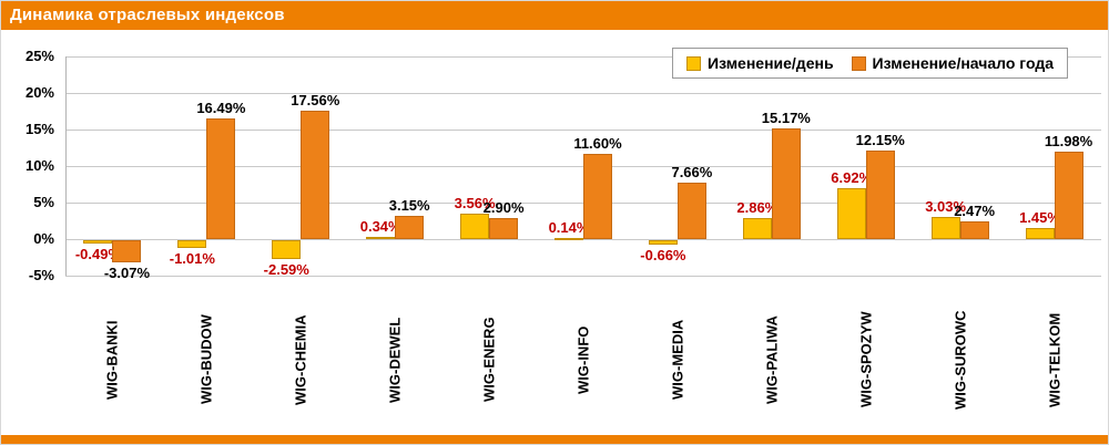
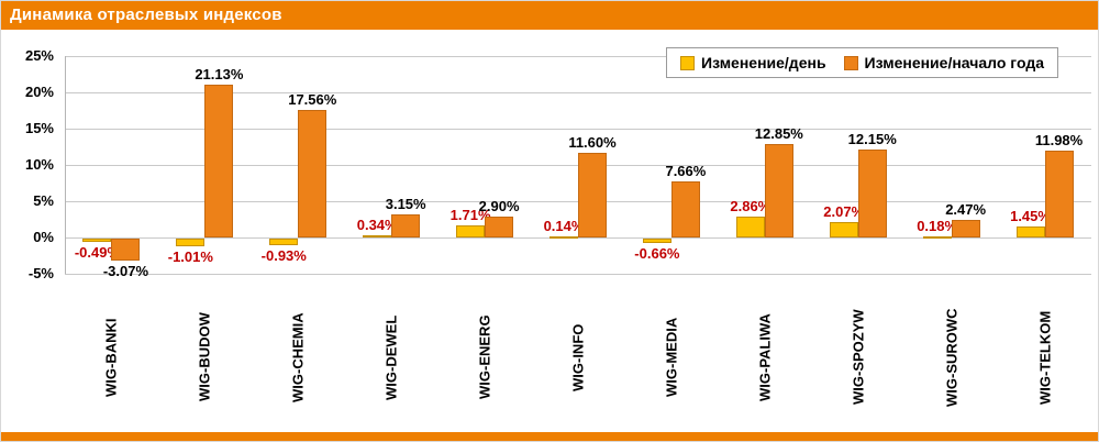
Изменение/начало года/WIG-BUDOW: 16.49% -> 21.13%
Изменение/день/WIG-CHEMIA: -2.59% -> -0.93%
Изменение/день/WIG-ENERG: 3.56% -> 1.71%
Изменение/начало года/WIG-PALIWA: 15.17% -> 12.85%
Изменение/день/WIG-SPOZYW: 6.92% -> 2.07%
Изменение/день/WIG-SUROWC: 3.03% -> 0.18%
